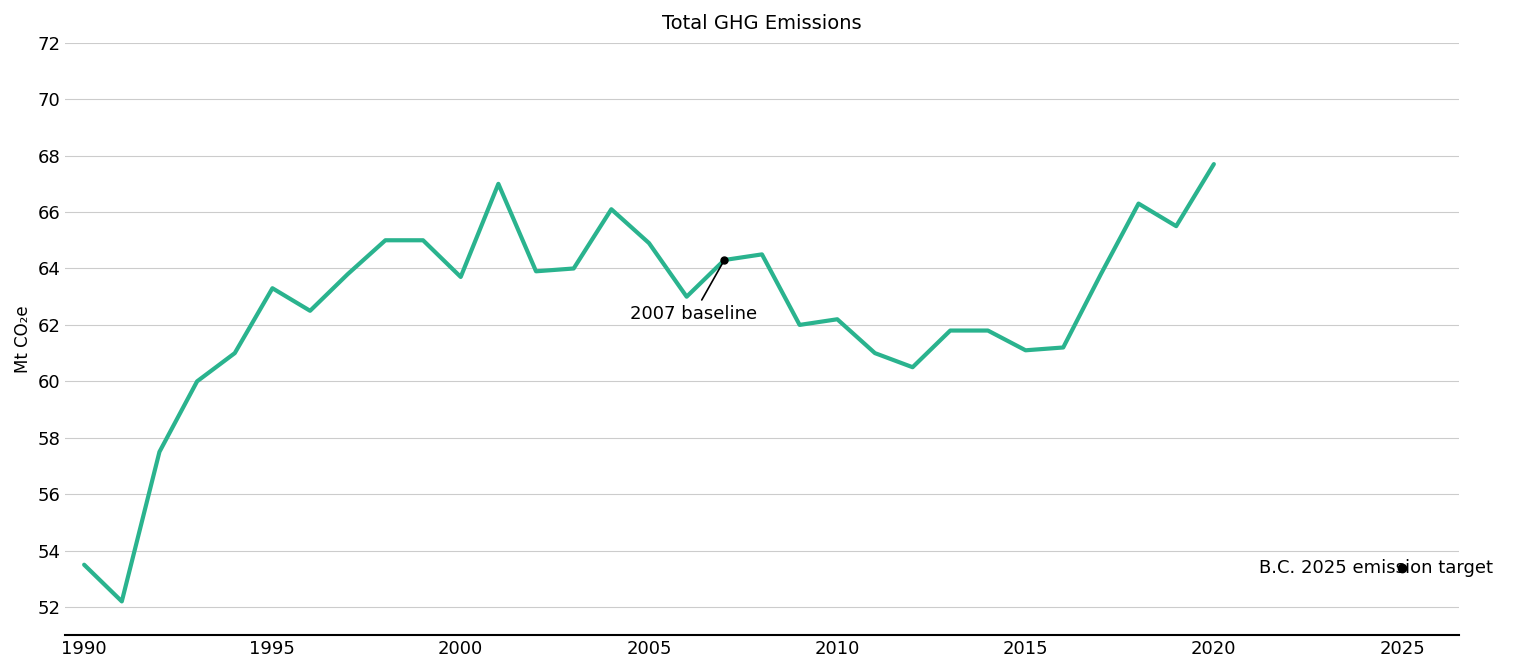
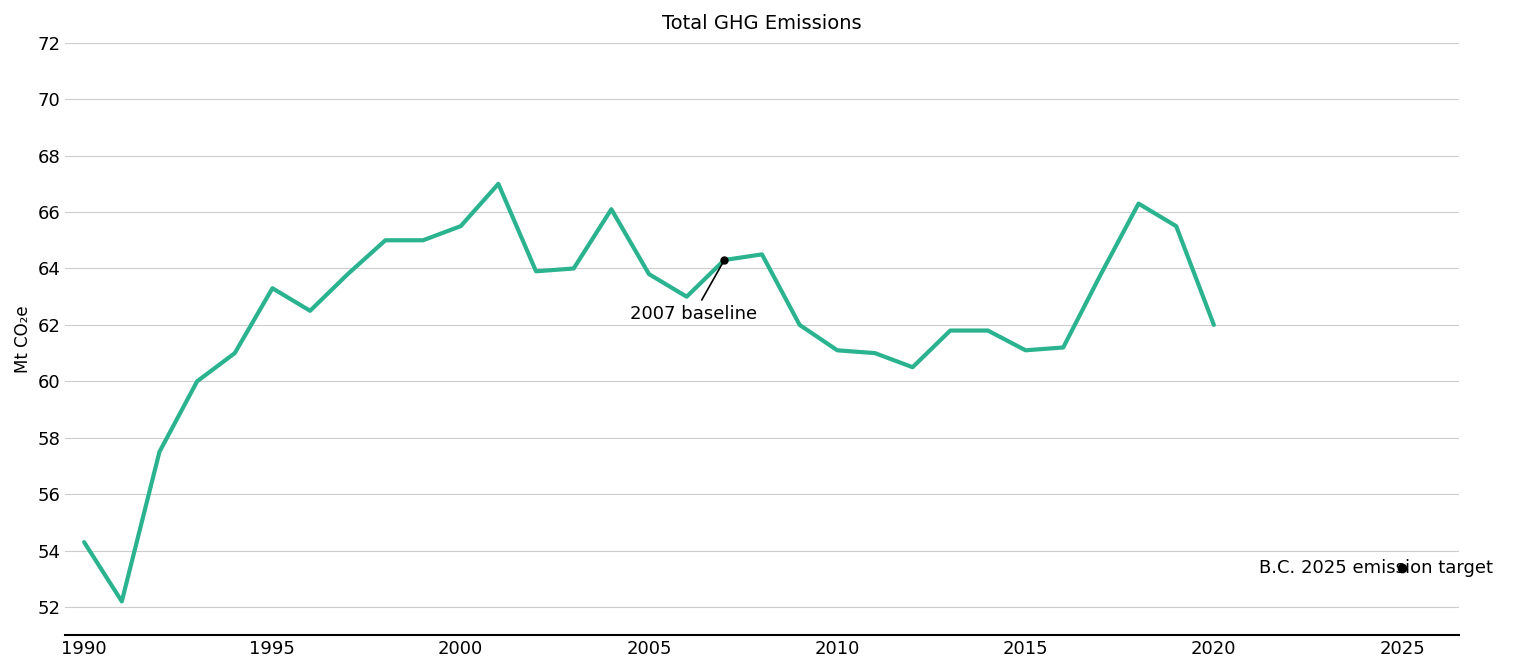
1990: 53.5 -> 54.3
2000: 63.7 -> 65.5
2005: 64.9 -> 63.8
2010: 62.2 -> 61.1
2020: 67.7 -> 62.0
